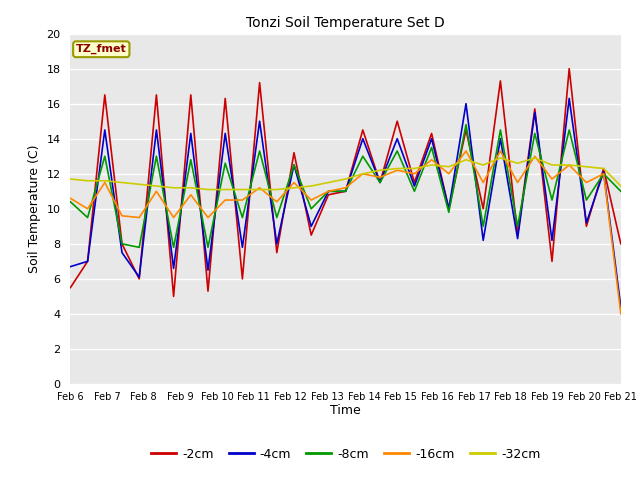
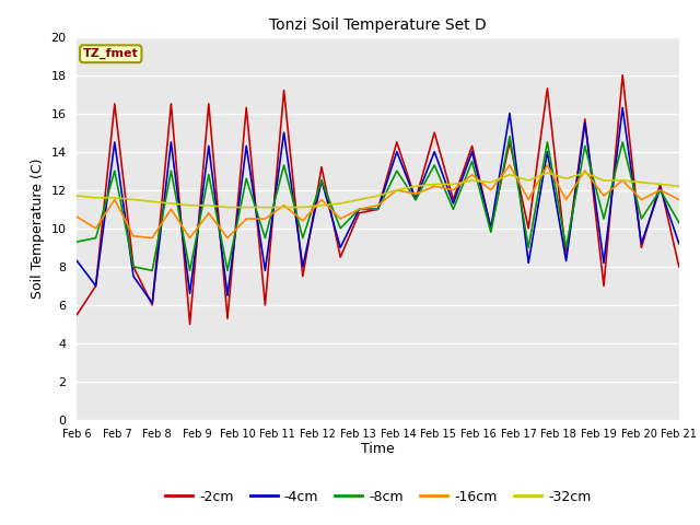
-4cm/Feb 6: 6.7 -> 8.3
-8cm/Feb 6: 10.4 -> 9.3
-4cm/Feb 21: 4.4 -> 9.2
-8cm/Feb 21: 11.0 -> 10.3
-16cm/Feb 21: 4.0 -> 11.5
-32cm/Feb 21: 11.3 -> 12.2
